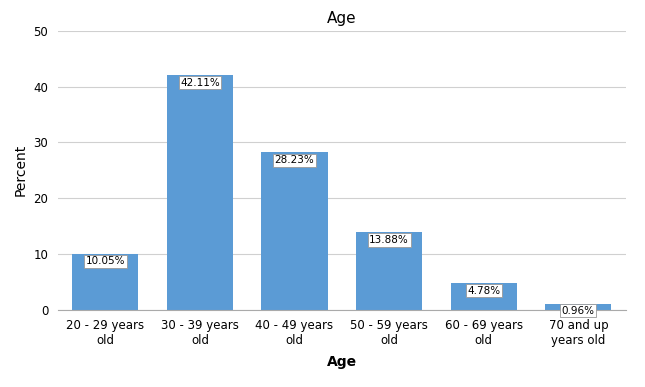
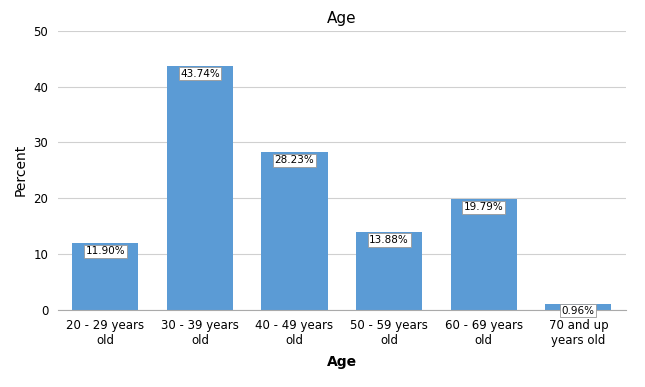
20 - 29 years old: 10.05% -> 11.90%
30 - 39 years old: 42.11% -> 43.74%
60 - 69 years old: 4.78% -> 19.79%
